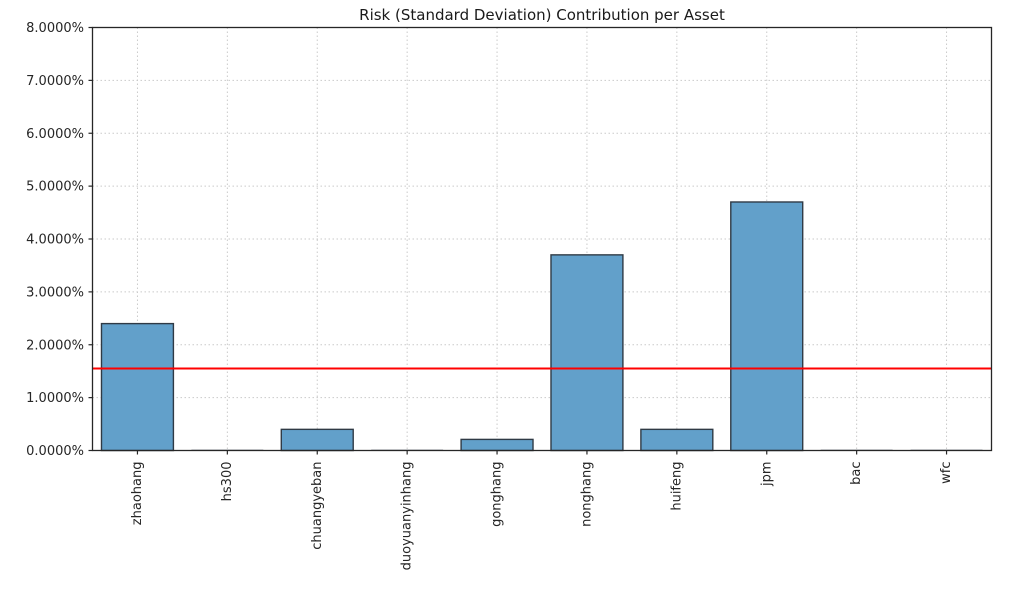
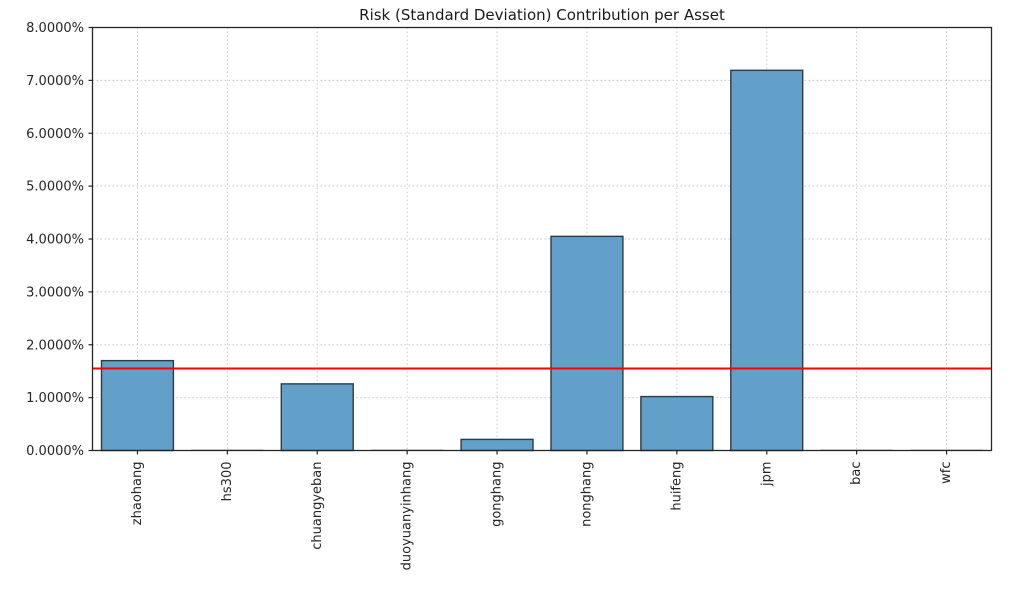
zhaohang: 2.4% -> 1.7%
chuangyeban: 0.4% -> 1.3%
nonghang: 3.7% -> 4.0%
huifeng: 0.4% -> 1.0%
jpm: 4.7% -> 7.2%
